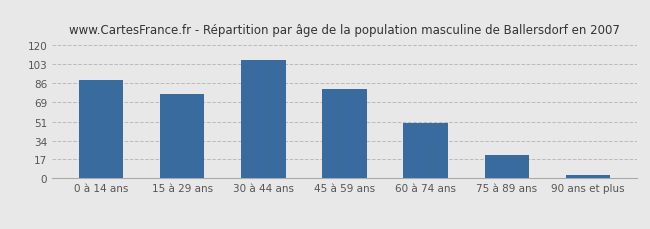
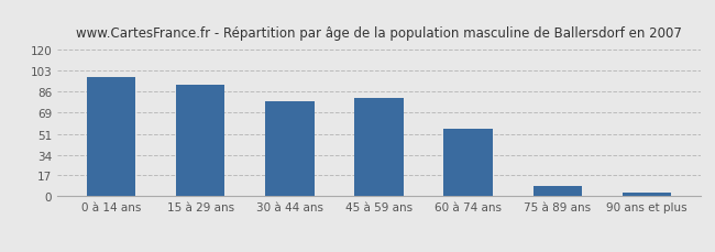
0 à 14 ans: 88 -> 97
15 à 29 ans: 76 -> 91
30 à 44 ans: 106 -> 78
60 à 74 ans: 50 -> 55
75 à 89 ans: 21 -> 8
